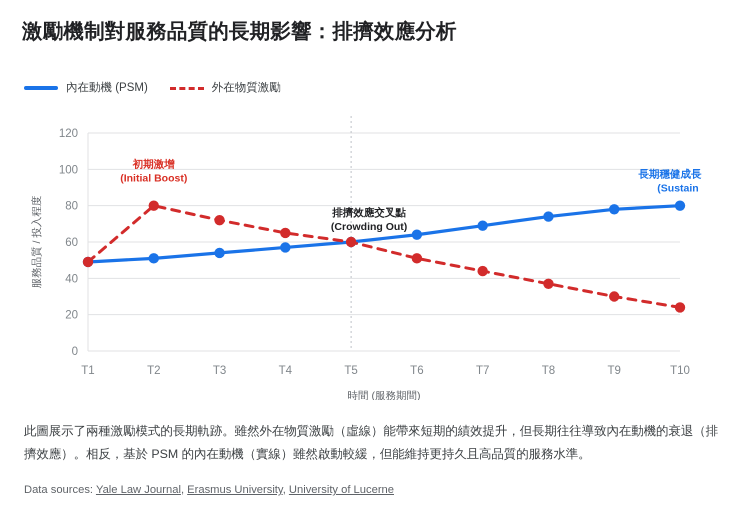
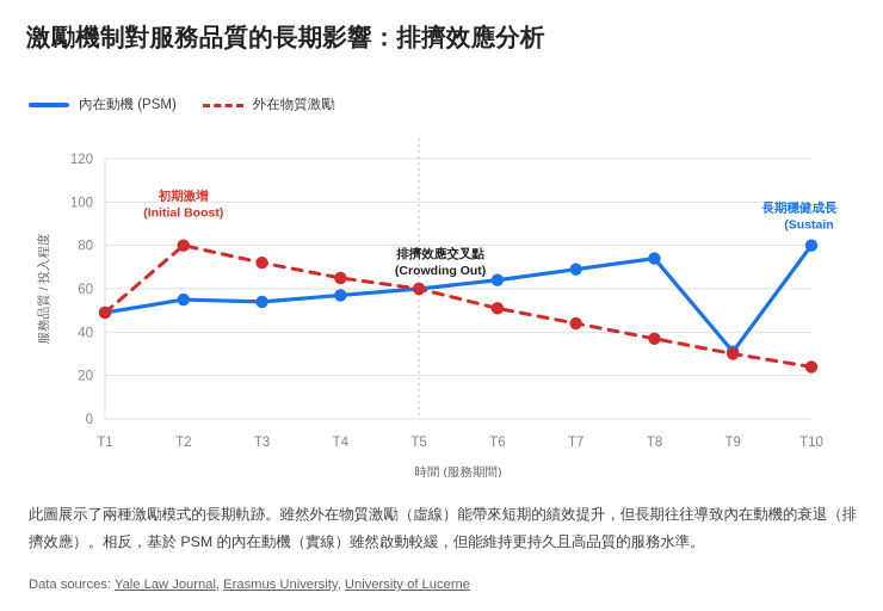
內在動機 (PSM)/T2: 51 -> 55
內在動機 (PSM)/T9: 78 -> 31
